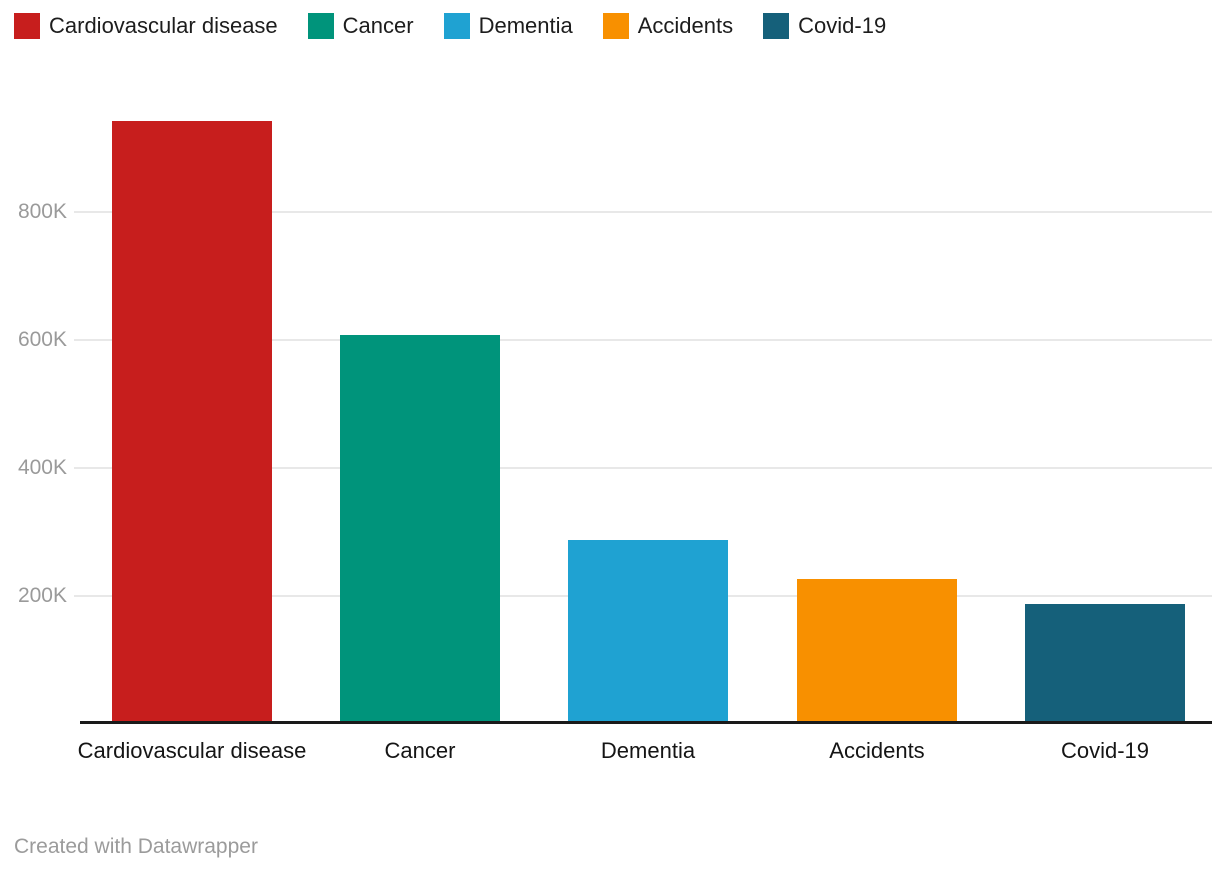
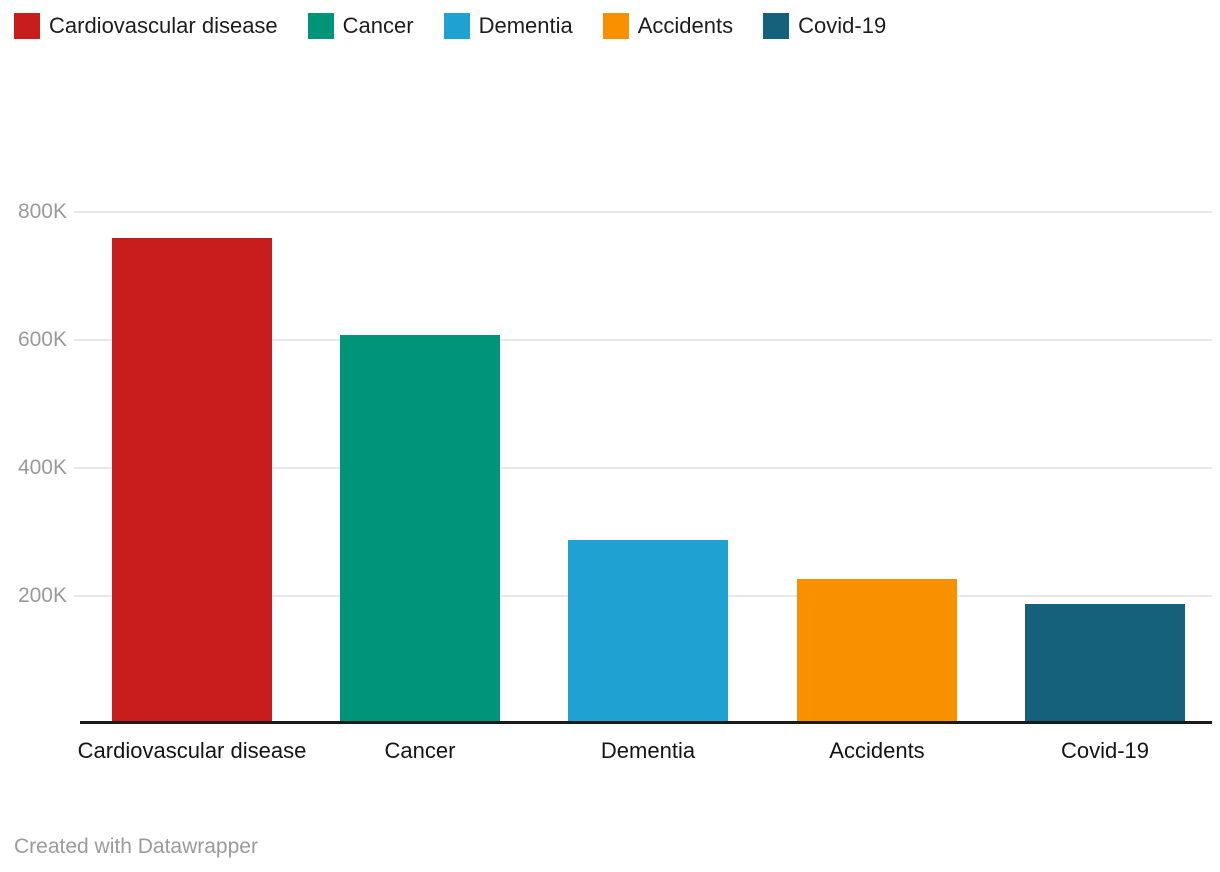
Cardiovascular disease: 940K -> 760K
